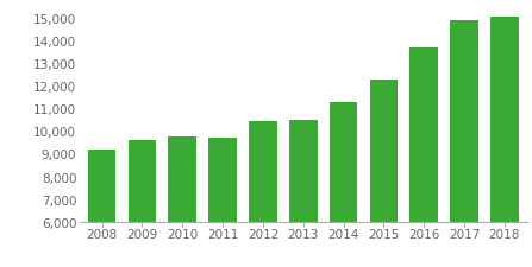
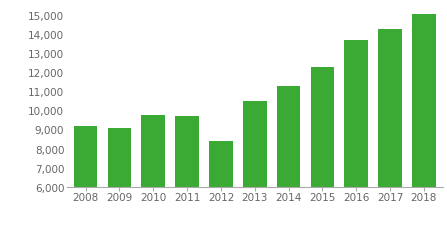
2009: 9,600 -> 9,100
2012: 10,400 -> 8,400
2017: 14,900 -> 14,300
